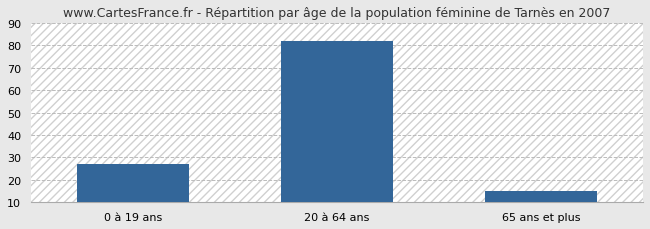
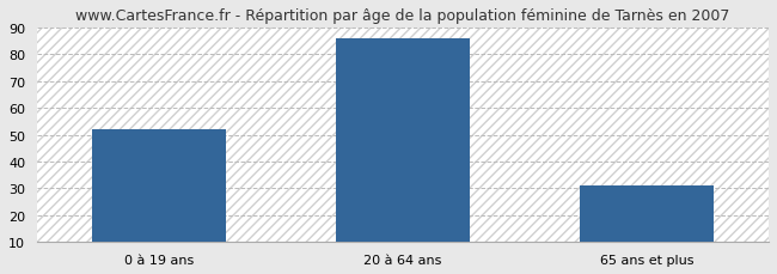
0 à 19 ans: 27 -> 52
20 à 64 ans: 82 -> 86
65 ans et plus: 15 -> 31
